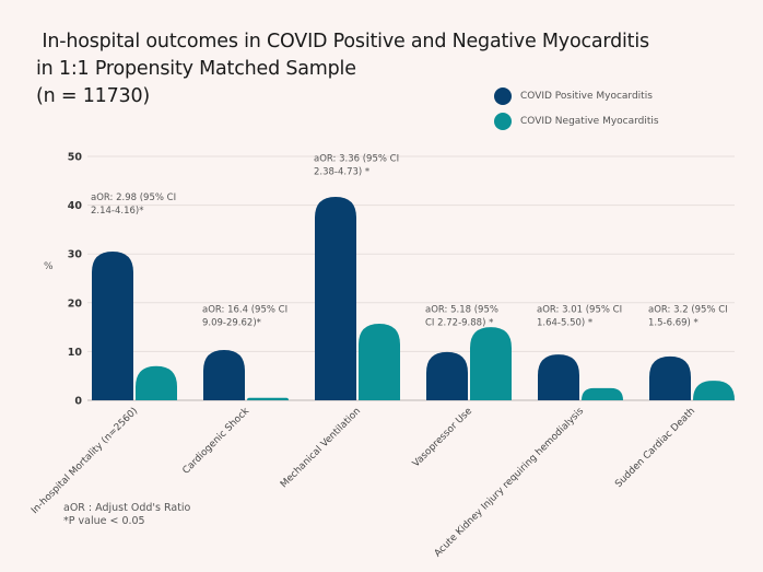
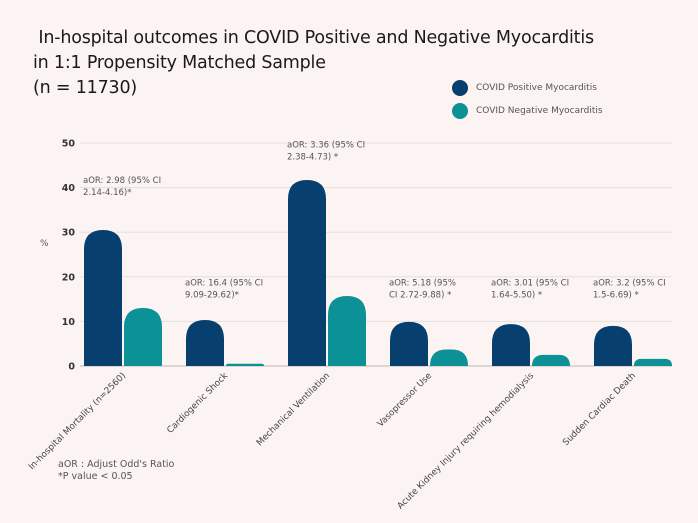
COVID Negative Myocarditis/In-hospital Mortality (n=2560): 7 -> 13
COVID Negative Myocarditis/Vasopressor Use: 15 -> 4
COVID Negative Myocarditis/Sudden Cardiac Death: 4 -> 2
